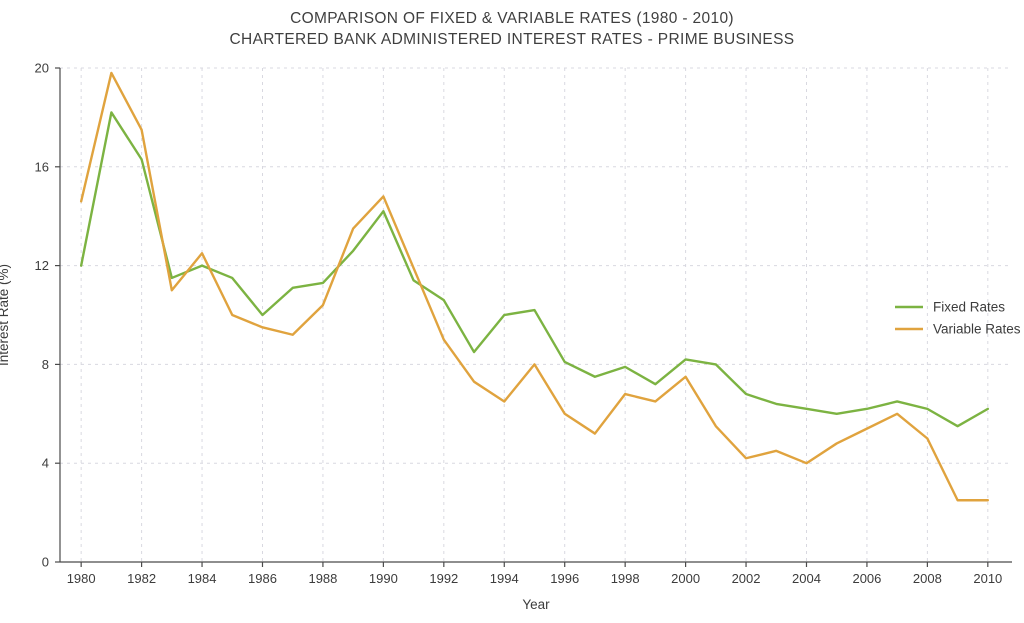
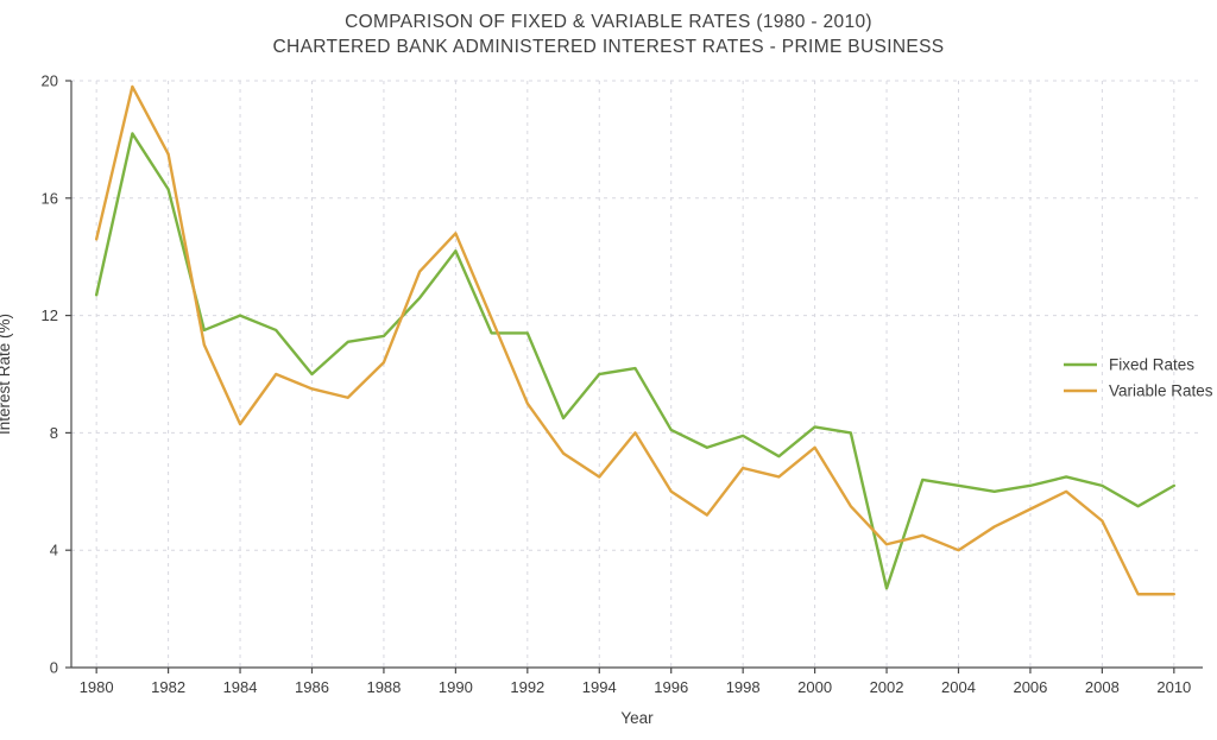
Fixed Rates/1980: 12.0 -> 12.7
Variable Rates/1984: 12.5 -> 8.3
Fixed Rates/1992: 10.6 -> 11.4
Fixed Rates/2002: 6.8 -> 2.7
